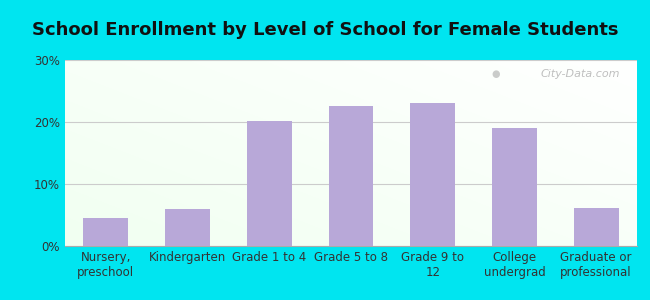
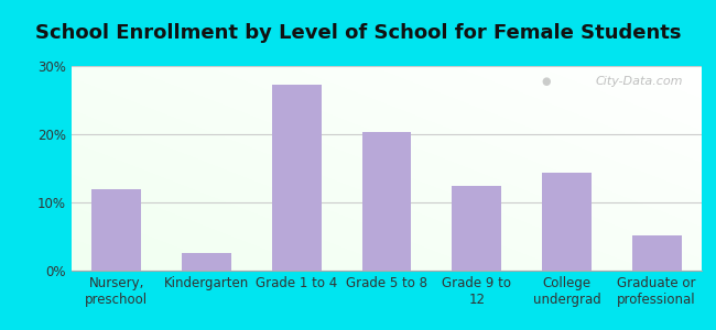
Nursery, preschool: 4.5% -> 12.0%
Kindergarten: 6.0% -> 2.6%
Grade 1 to 4: 20.2% -> 27.2%
Grade 5 to 8: 22.6% -> 20.4%
Grade 9 to 12: 23.1% -> 12.4%
College undergrad: 19.0% -> 14.4%
Graduate or professional: 6.2% -> 5.2%
